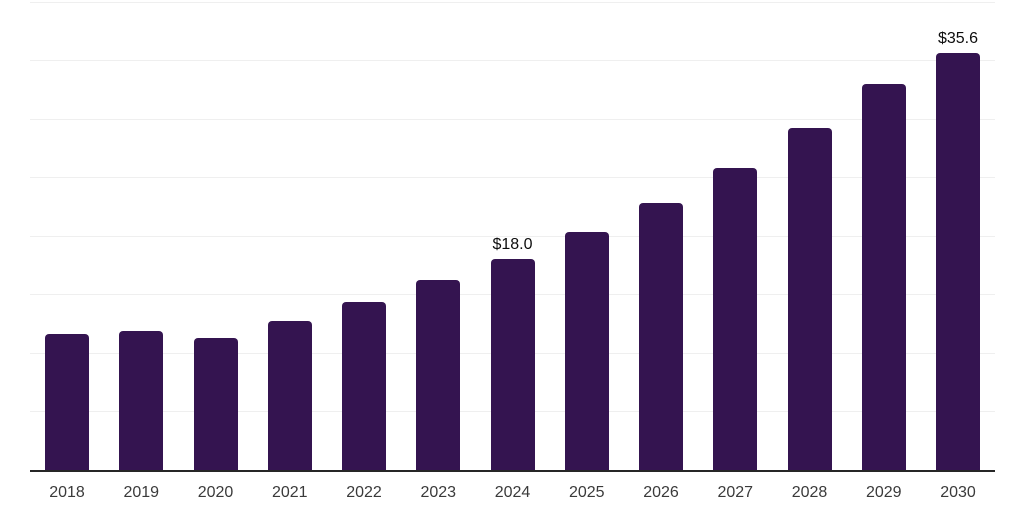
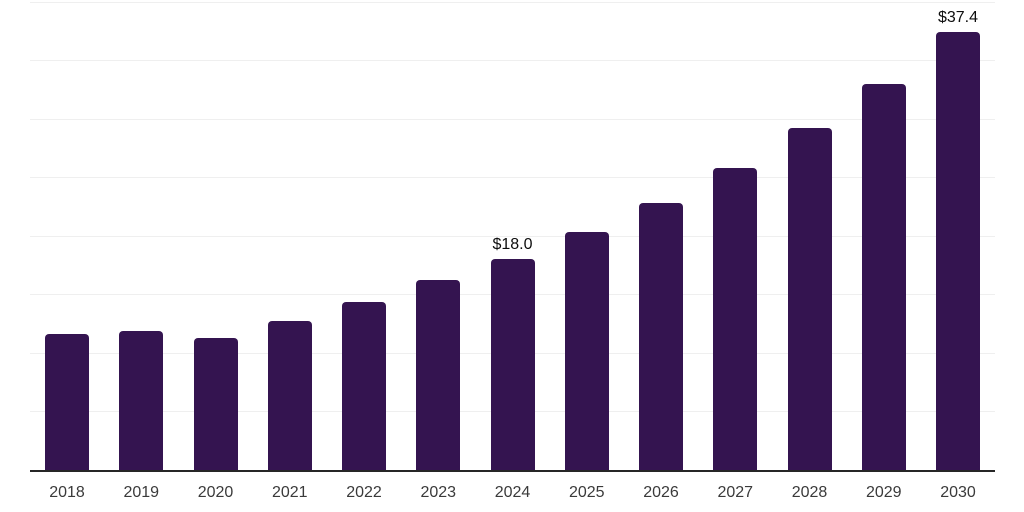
2030: $35.6 -> $37.4
